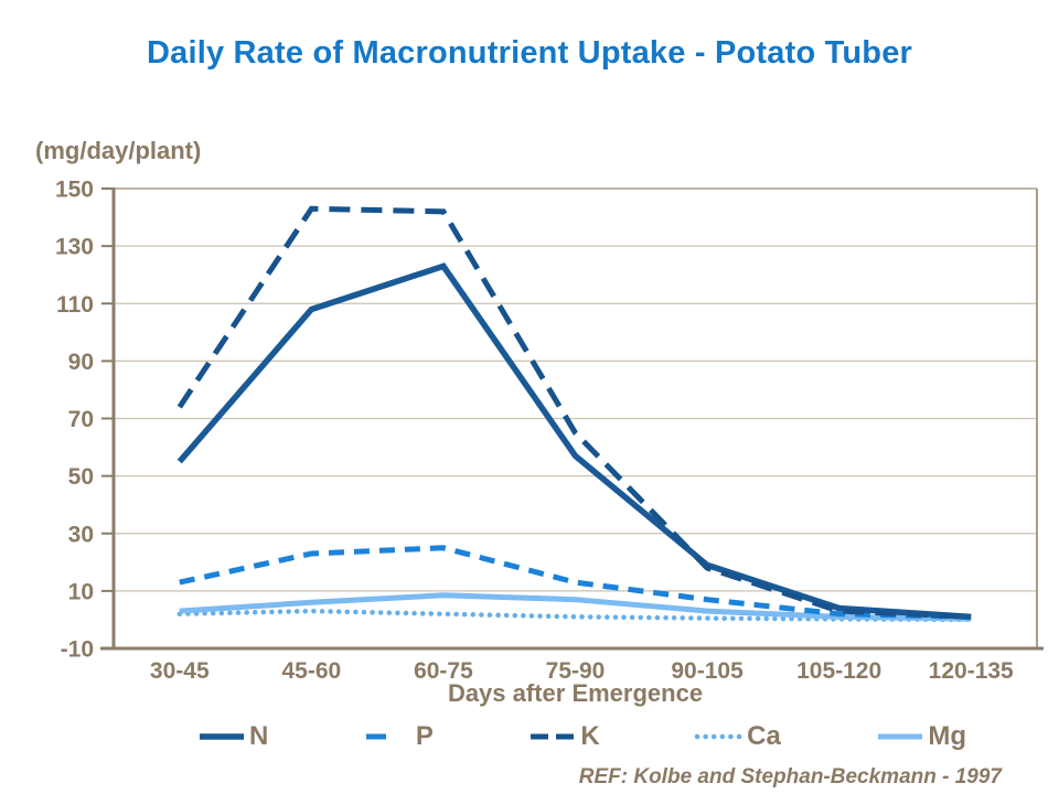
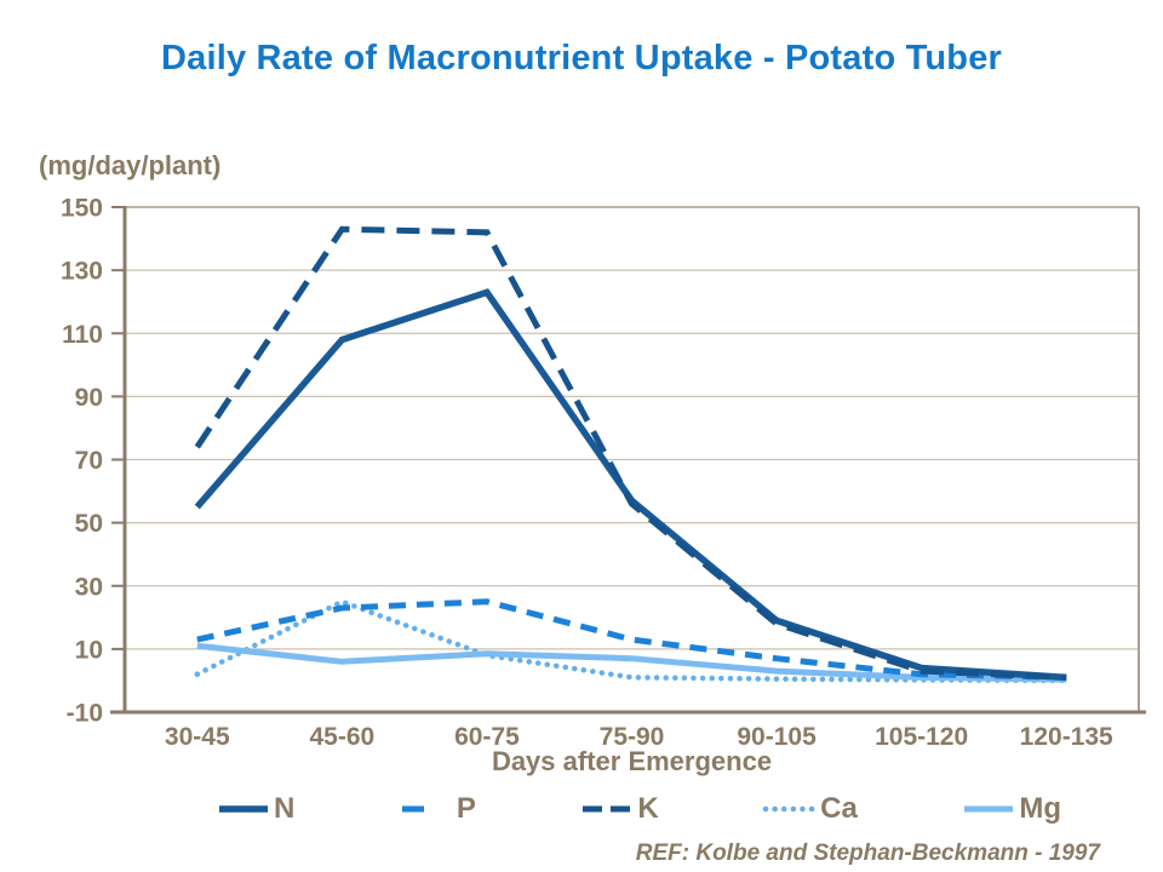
Mg/30-45: 3 -> 11
Ca/45-60: 3 -> 25
Ca/60-75: 2 -> 8
K/75-90: 65 -> 56
